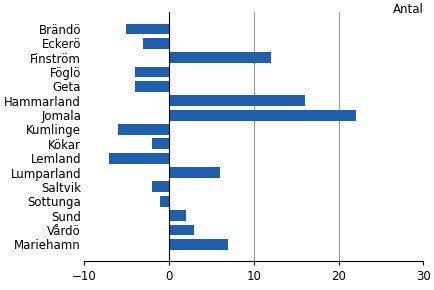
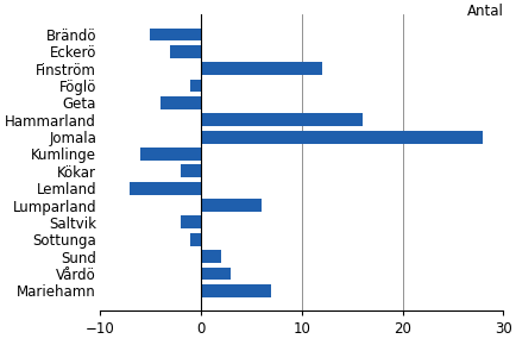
Föglö: -4 -> -1
Jomala: 22 -> 28
